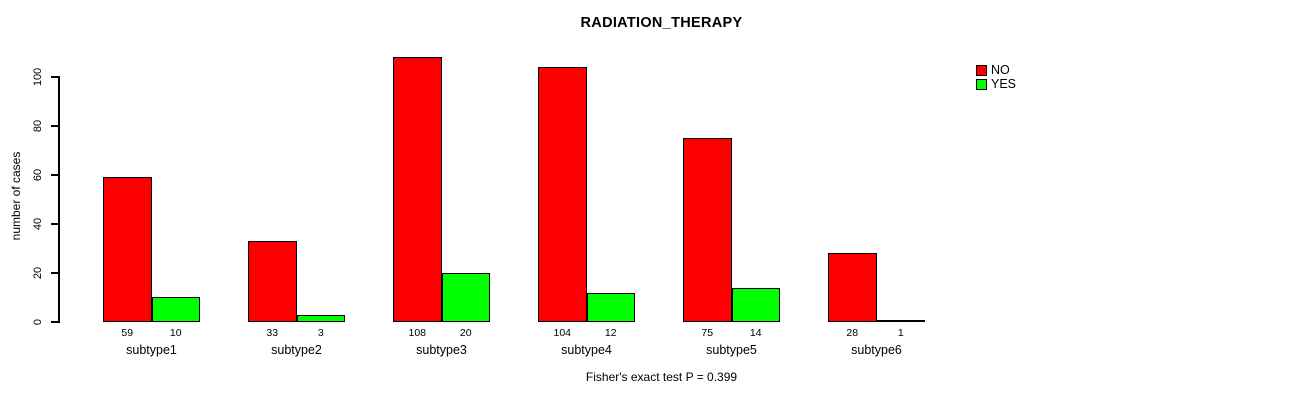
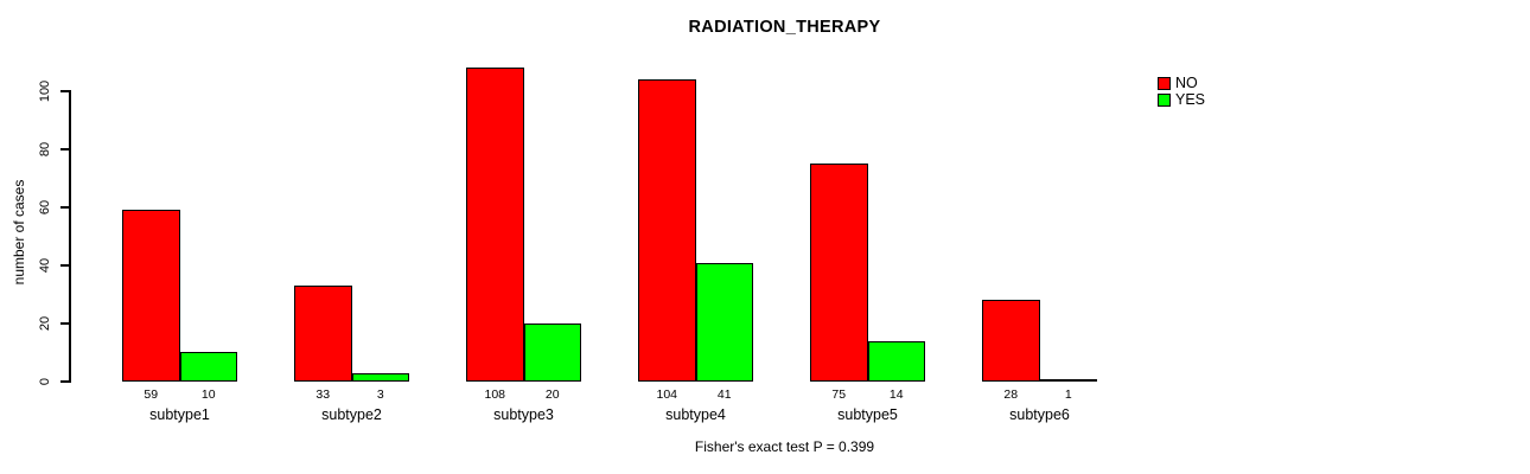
YES/subtype4: 12 -> 41
